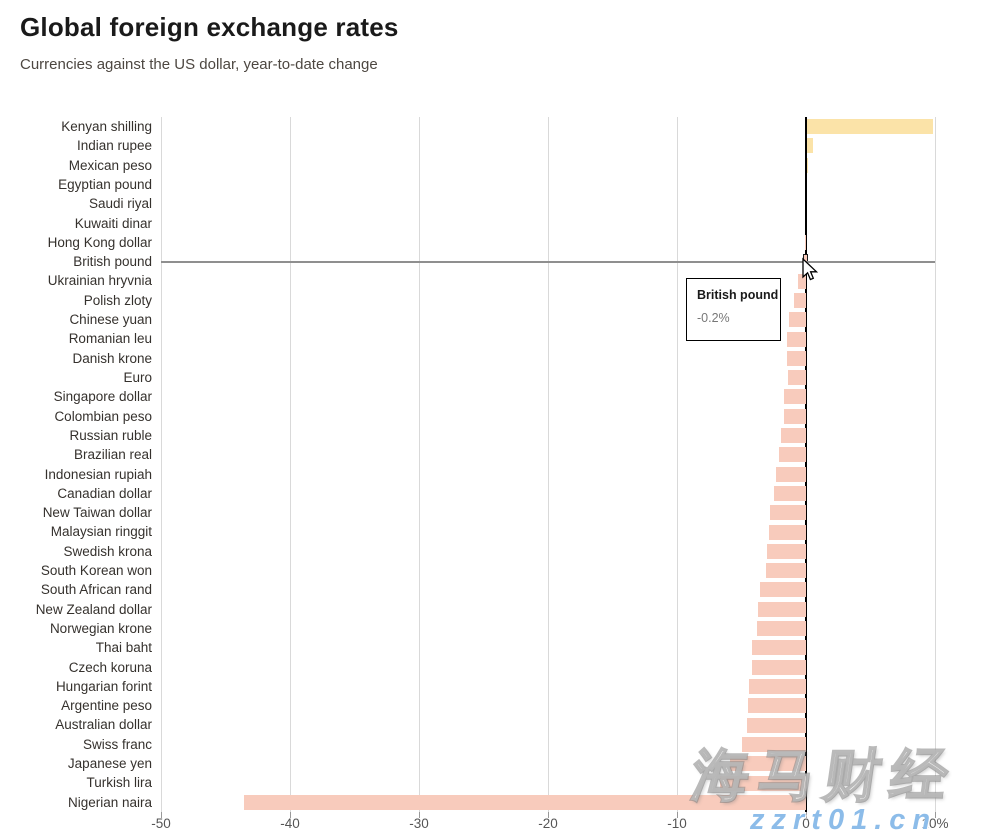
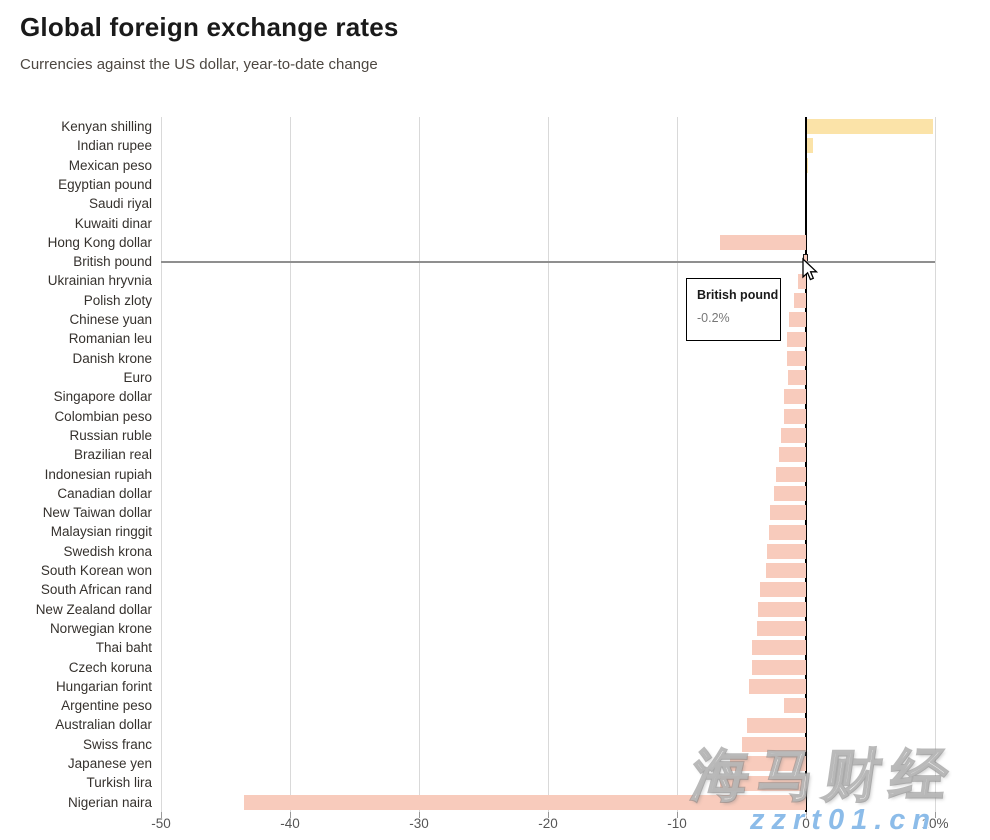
Hong Kong dollar: -0.1% -> -6.7%
Argentine peso: -4.5% -> -1.7%
